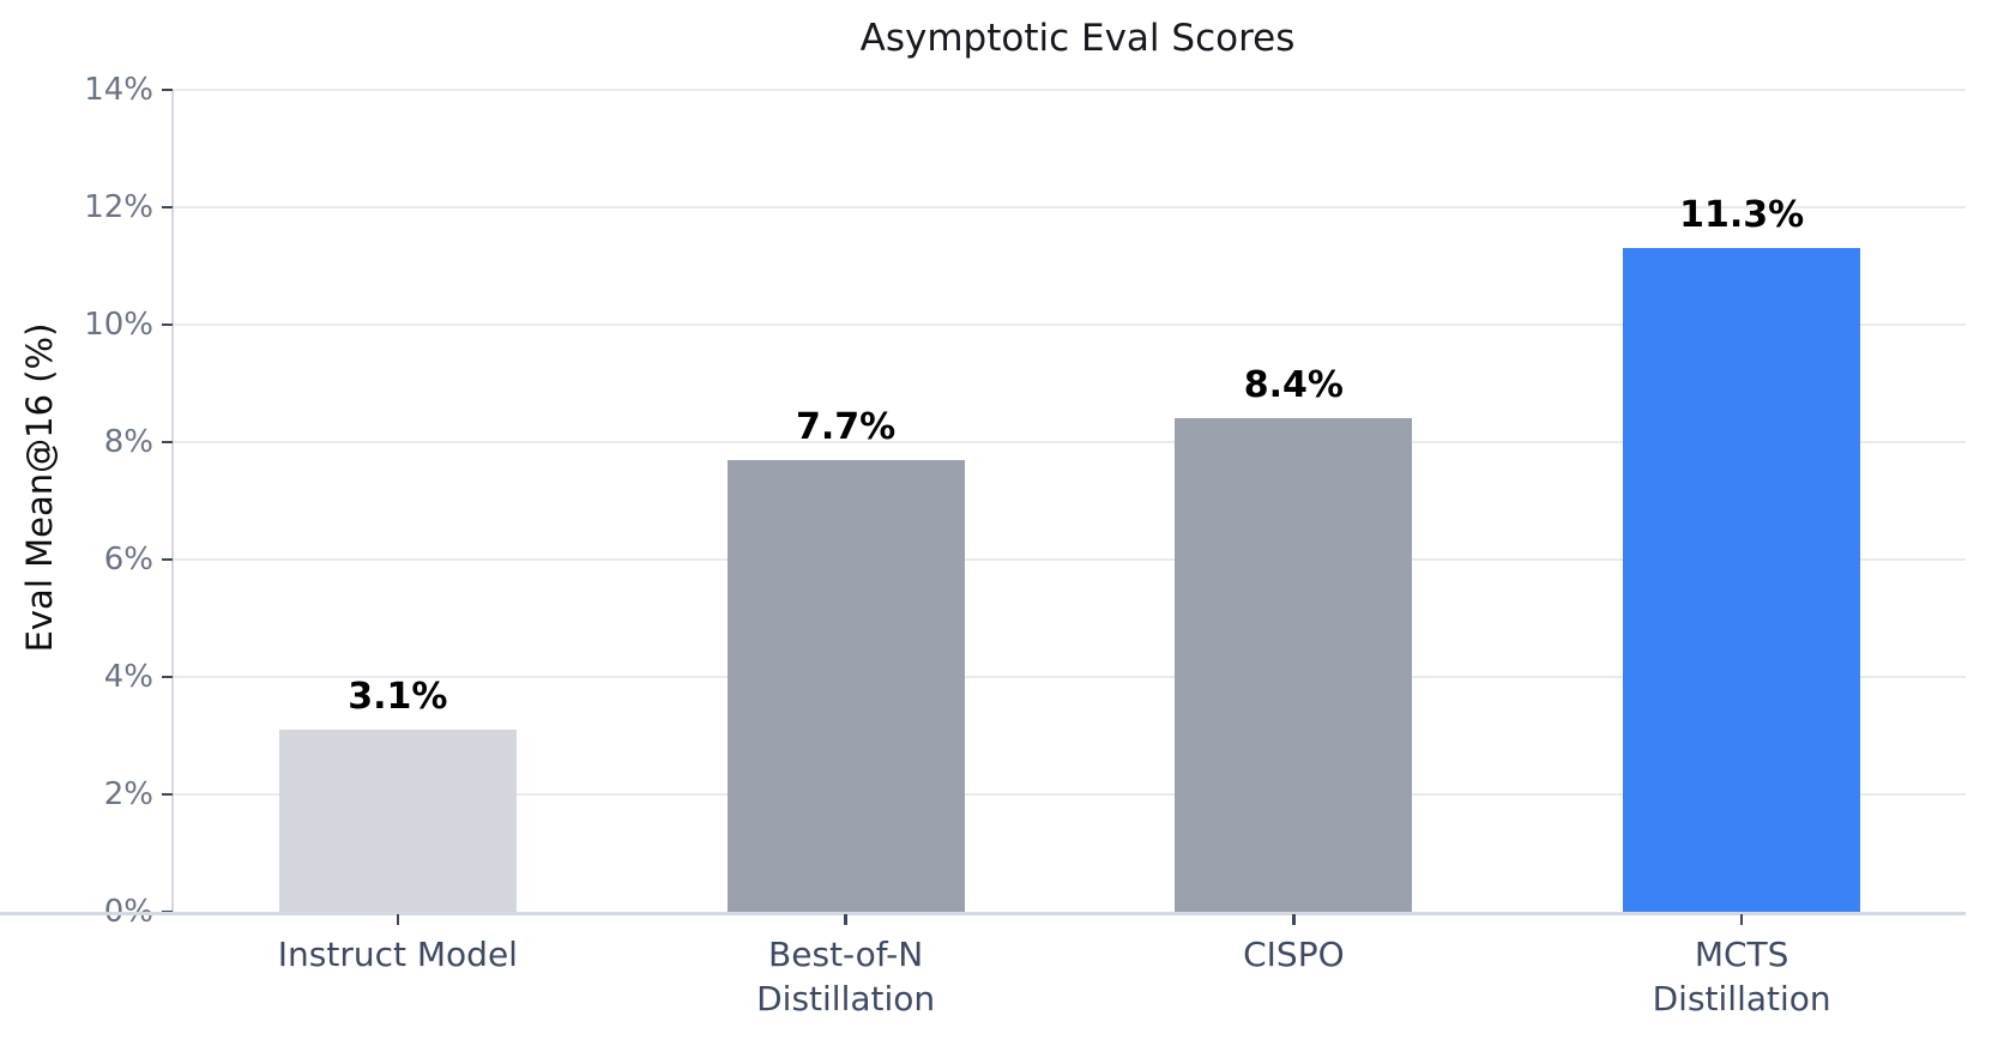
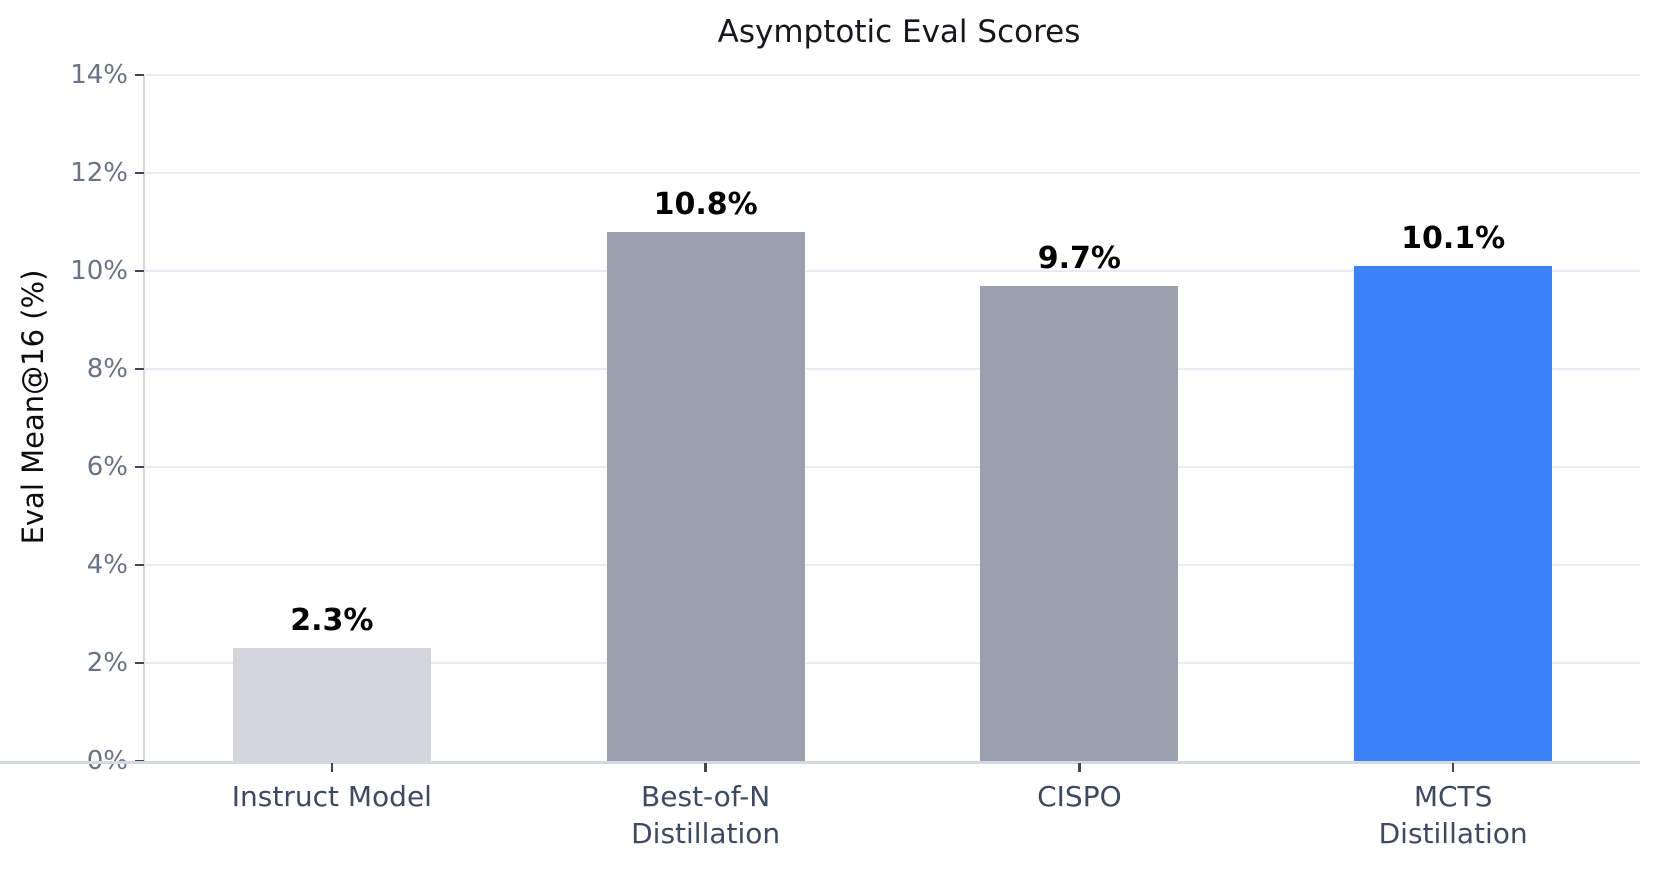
Instruct Model: 3.1% -> 2.3%
Best-of-N Distillation: 7.7% -> 10.8%
CISPO: 8.4% -> 9.7%
MCTS Distillation: 11.3% -> 10.1%
